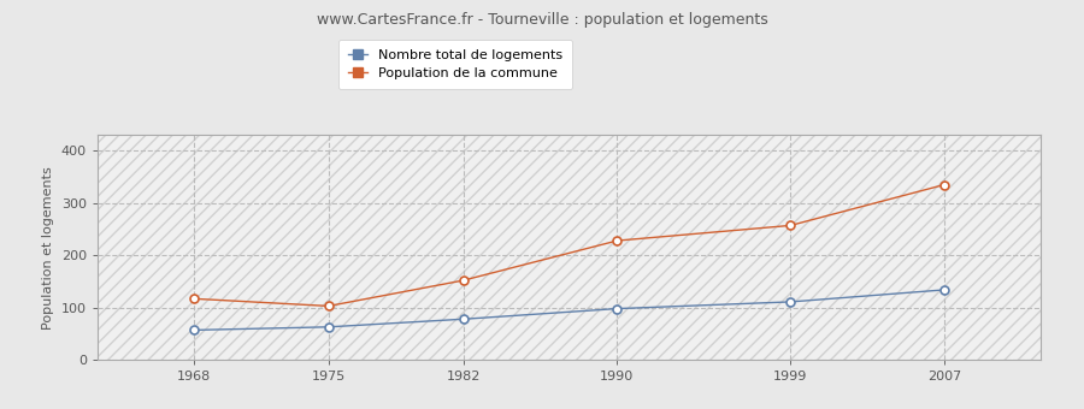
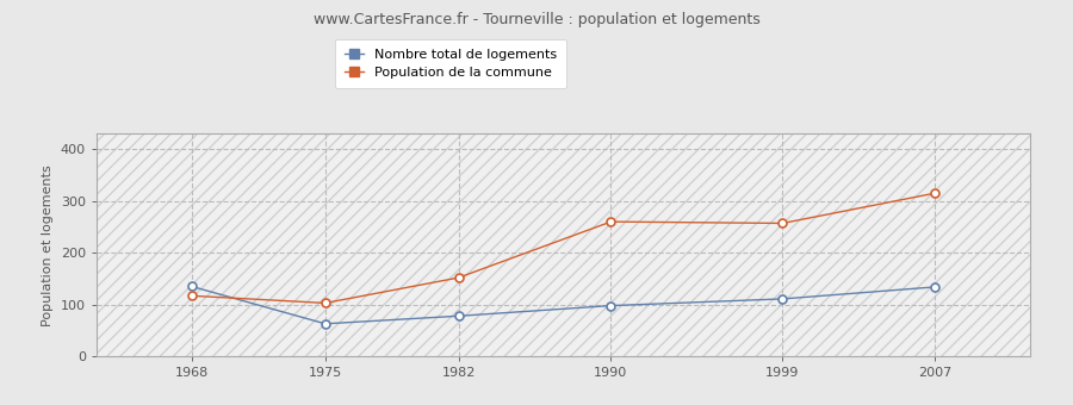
Nombre total de logements/1968: 57 -> 135
Population de la commune/1990: 228 -> 260
Population de la commune/2007: 335 -> 315
